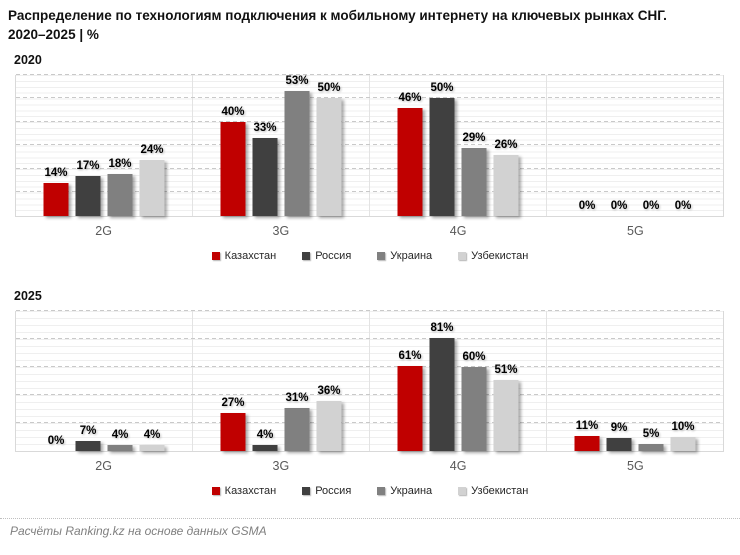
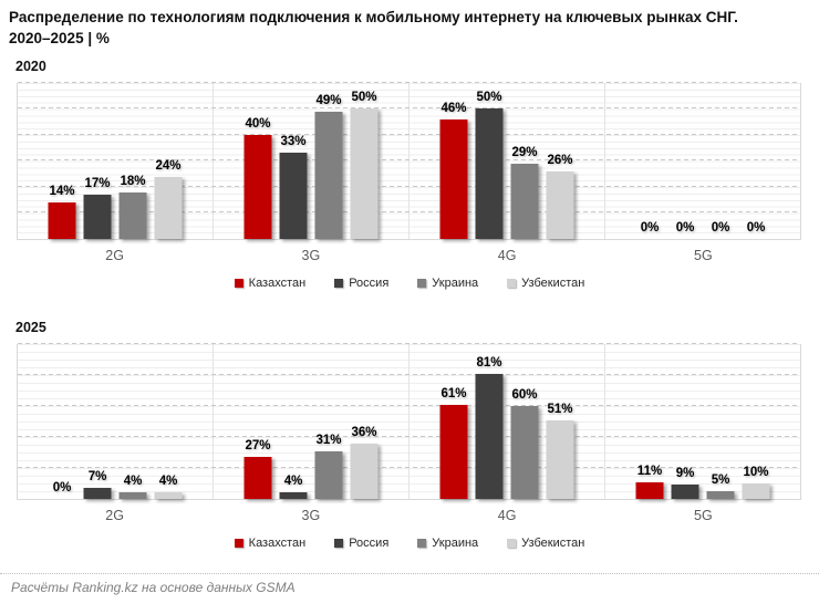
2020/Украина/3G: 53% -> 49%
